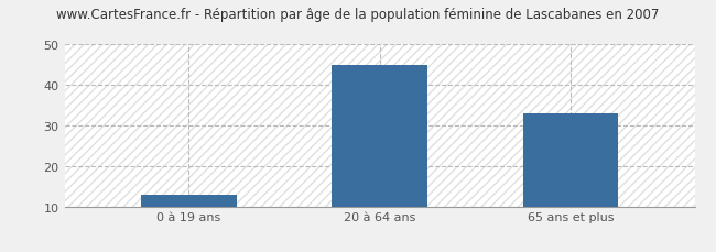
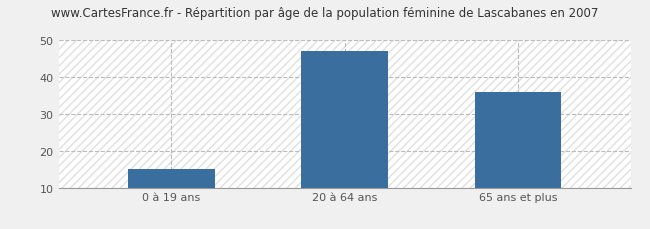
0 à 19 ans: 13 -> 15
20 à 64 ans: 45 -> 47
65 ans et plus: 33 -> 36
